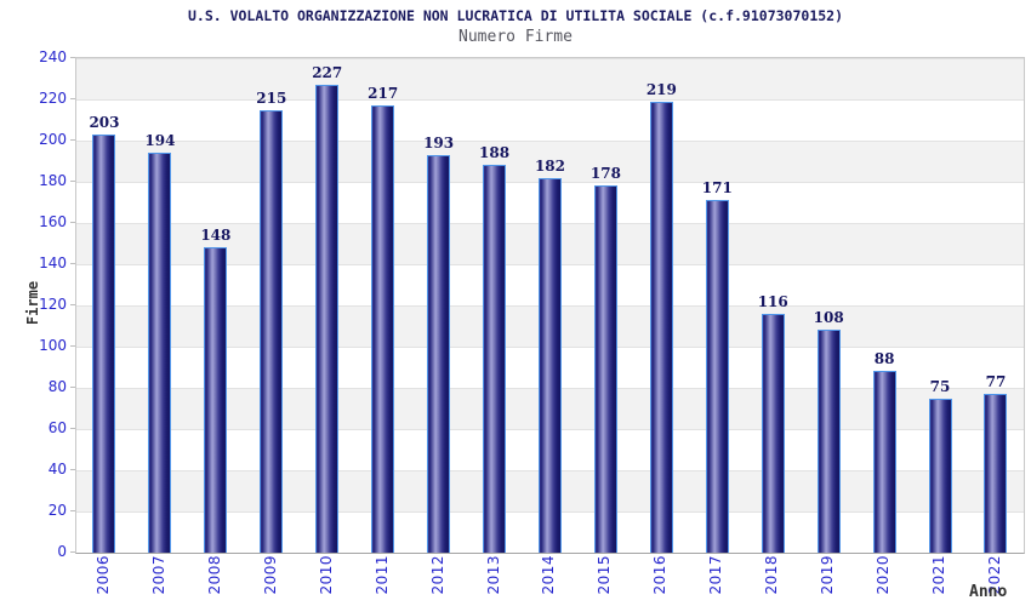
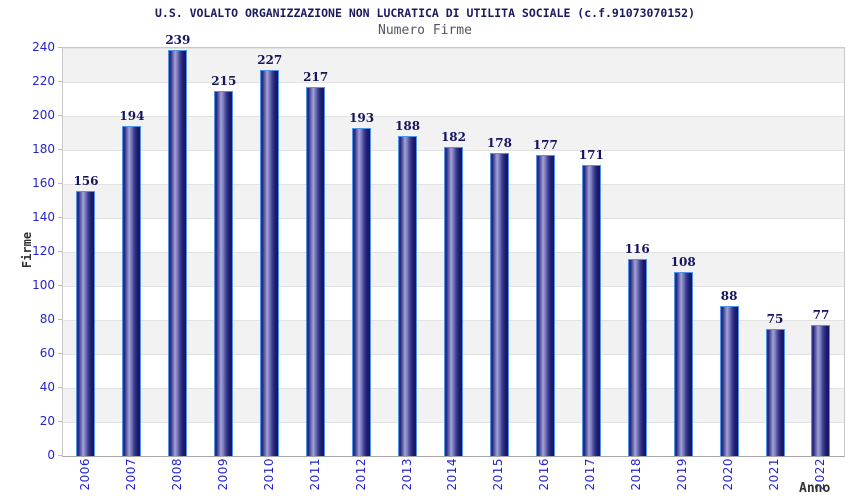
2006: 203 -> 156
2008: 148 -> 239
2016: 219 -> 177
